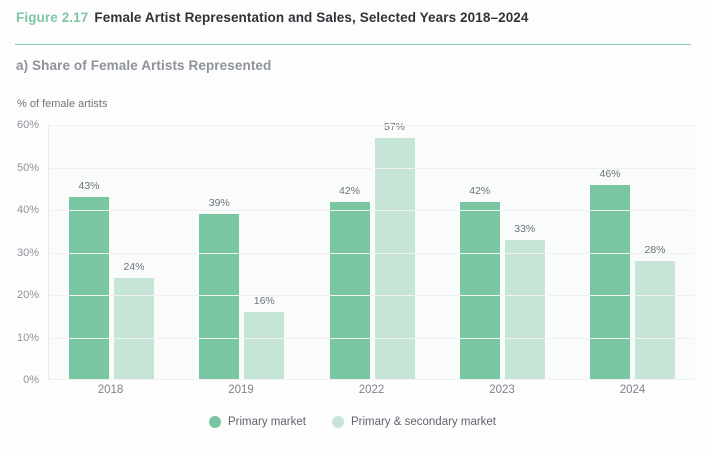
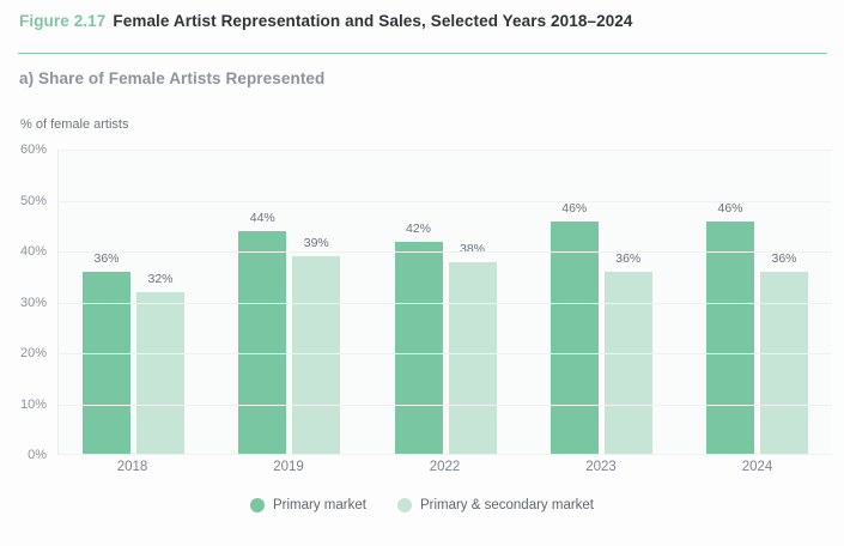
Primary market/2018: 43% -> 36%
Primary & secondary market/2018: 24% -> 32%
Primary market/2019: 39% -> 44%
Primary & secondary market/2019: 16% -> 39%
Primary & secondary market/2022: 57% -> 38%
Primary market/2023: 42% -> 46%
Primary & secondary market/2023: 33% -> 36%
Primary & secondary market/2024: 28% -> 36%
